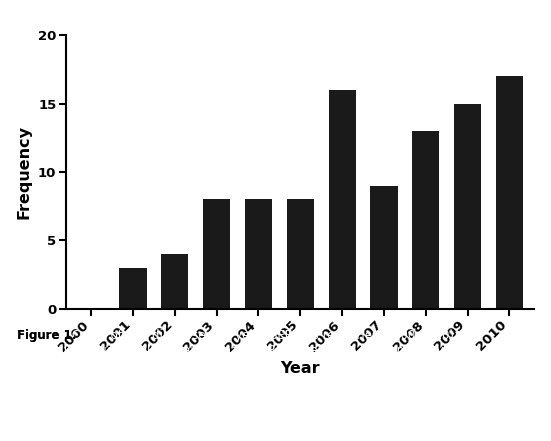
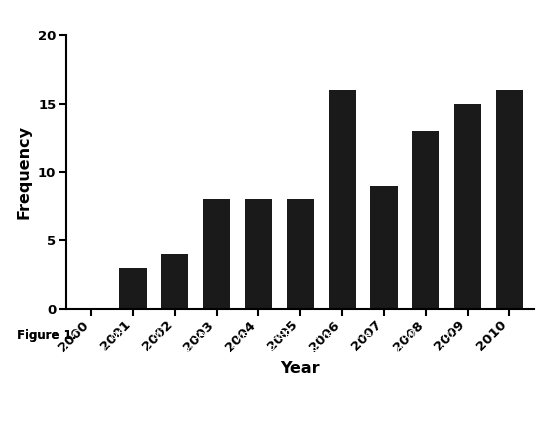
2010: 17 -> 16
